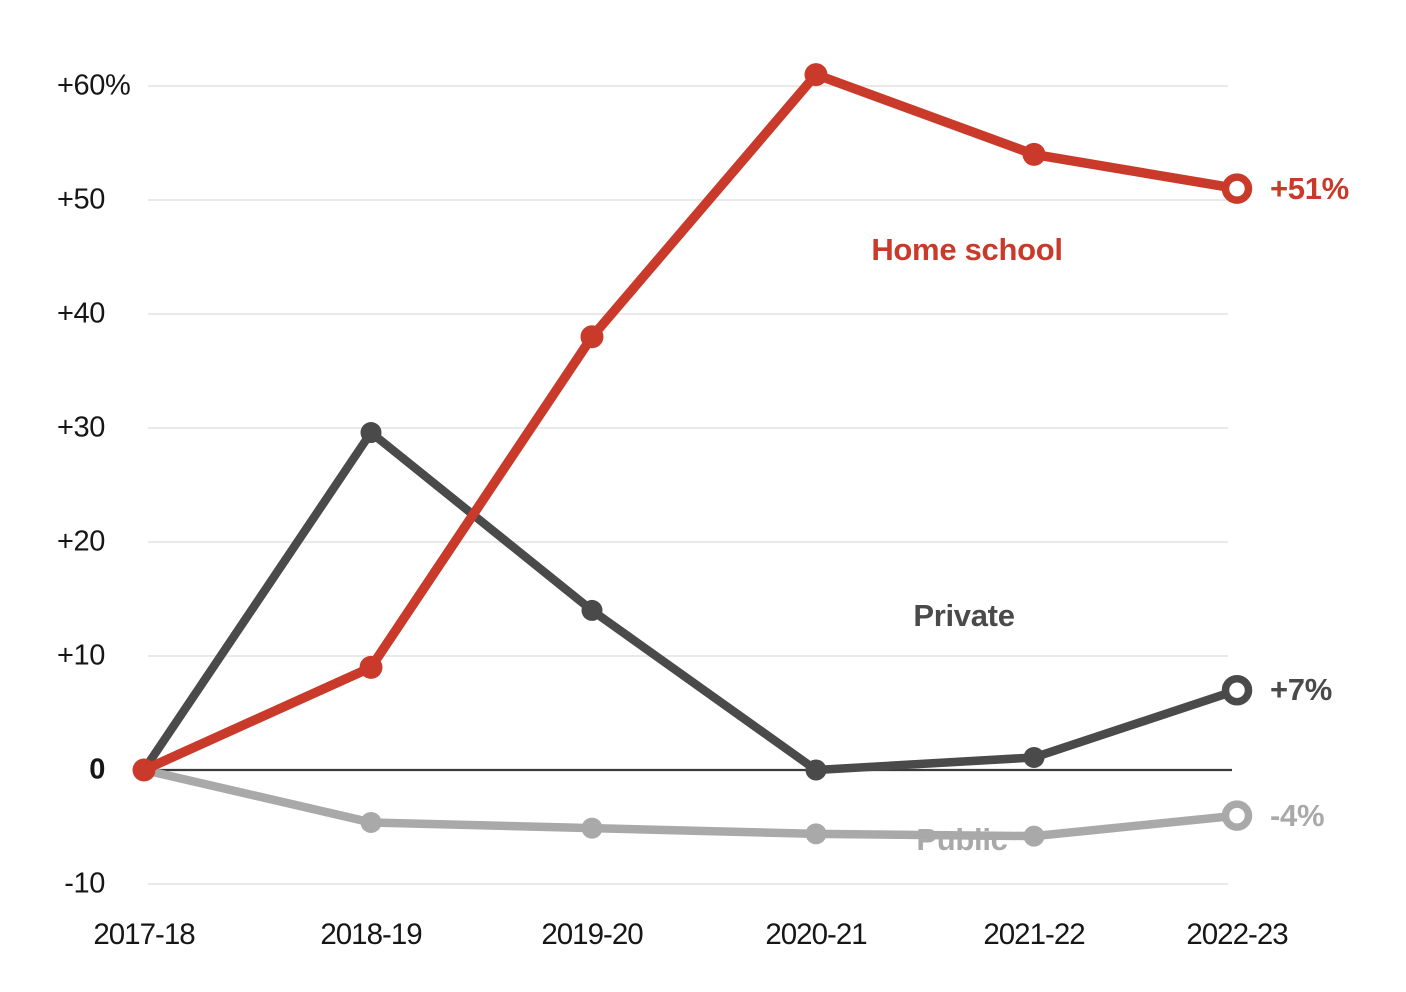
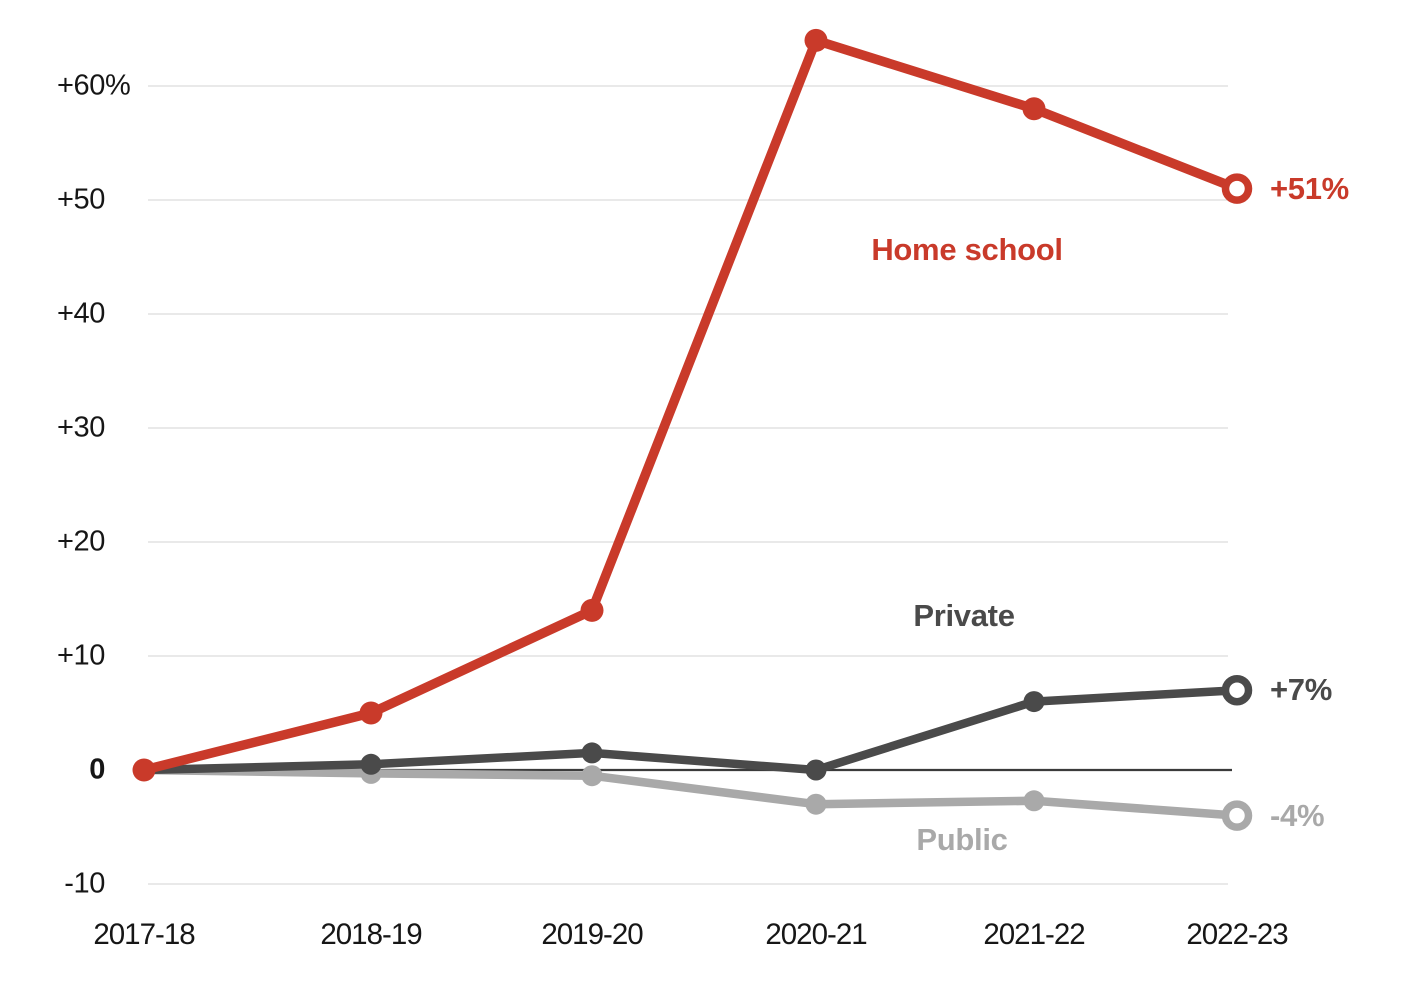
Home school/2018-19: 9 -> 5
Private/2018-19: 29.6 -> 0.5
Public/2018-19: -4.6 -> -0.3
Home school/2019-20: 38 -> 14
Private/2019-20: 14.0 -> 1.5
Public/2019-20: -5.1 -> -0.5
Home school/2020-21: 61 -> 64
Public/2020-21: -5.6 -> -3.0
Home school/2021-22: 54 -> 58
Private/2021-22: 1.1 -> 6.0
Public/2021-22: -5.8 -> -2.7
